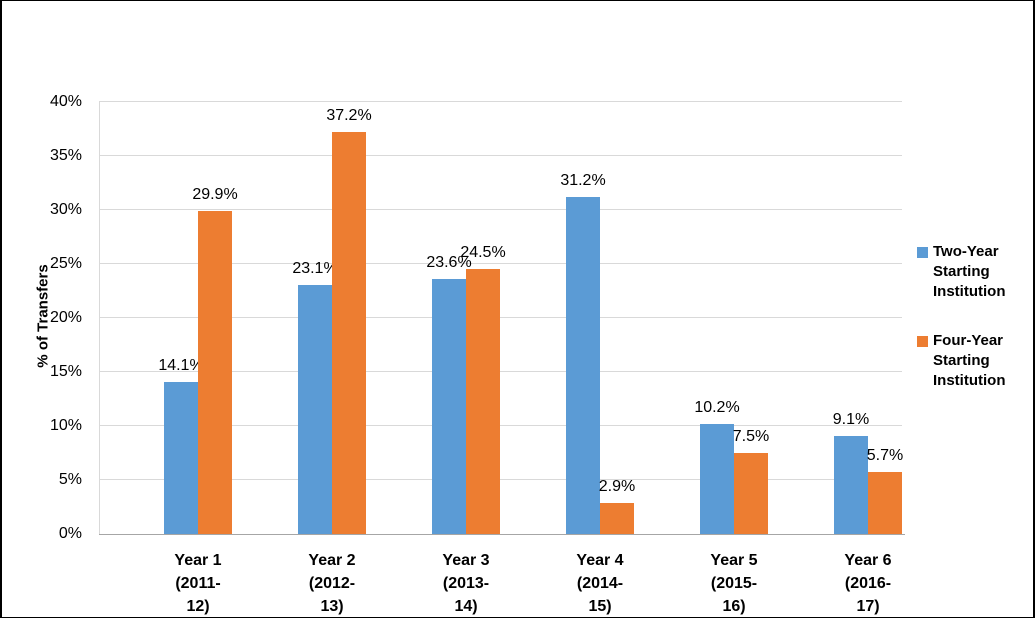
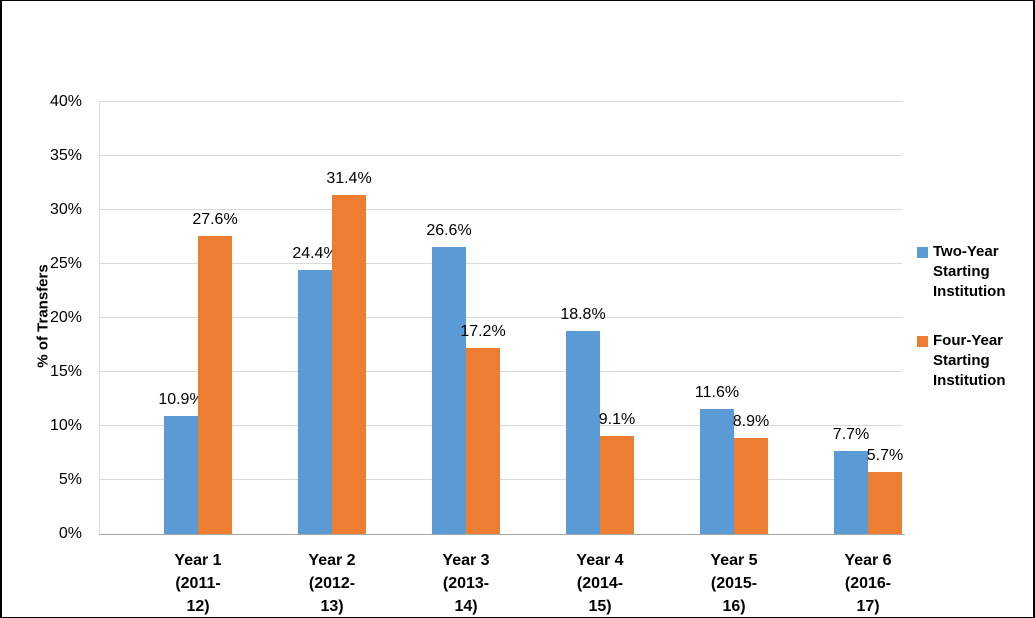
Two-Year Starting Institution/Year 1 (2011- 12): 14.1% -> 10.9%
Four-Year Starting Institution/Year 1 (2011- 12): 29.9% -> 27.6%
Two-Year Starting Institution/Year 2 (2012- 13): 23.1% -> 24.4%
Four-Year Starting Institution/Year 2 (2012- 13): 37.2% -> 31.4%
Two-Year Starting Institution/Year 3 (2013- 14): 23.6% -> 26.6%
Four-Year Starting Institution/Year 3 (2013- 14): 24.5% -> 17.2%
Two-Year Starting Institution/Year 4 (2014- 15): 31.2% -> 18.8%
Four-Year Starting Institution/Year 4 (2014- 15): 2.9% -> 9.1%
Two-Year Starting Institution/Year 5 (2015- 16): 10.2% -> 11.6%
Four-Year Starting Institution/Year 5 (2015- 16): 7.5% -> 8.9%
Two-Year Starting Institution/Year 6 (2016- 17): 9.1% -> 7.7%
